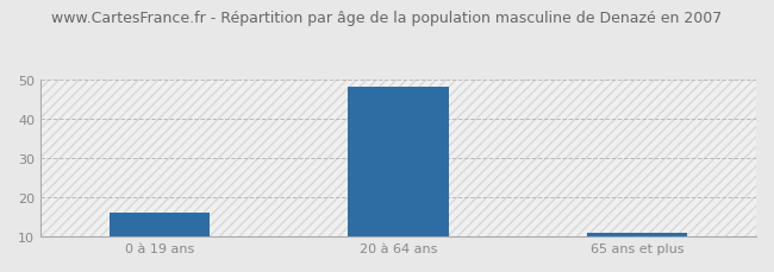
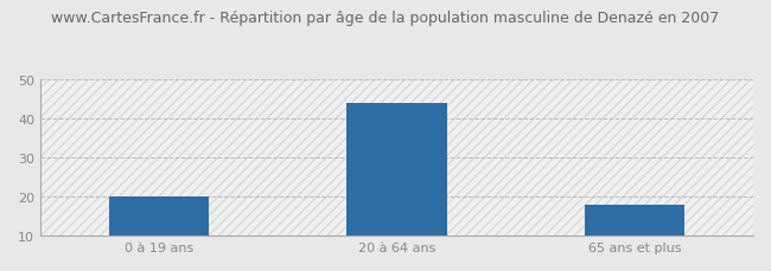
0 à 19 ans: 16 -> 20
20 à 64 ans: 48 -> 44
65 ans et plus: 11 -> 18
